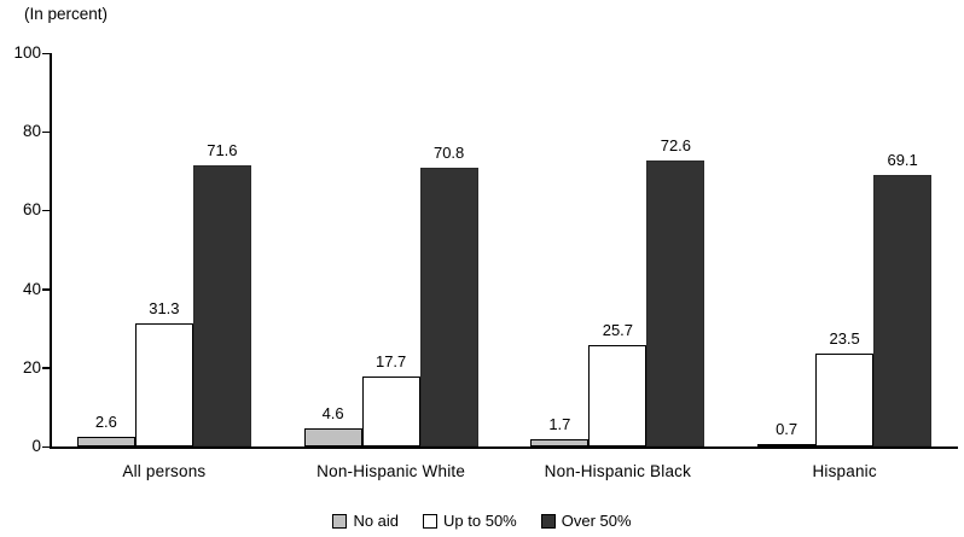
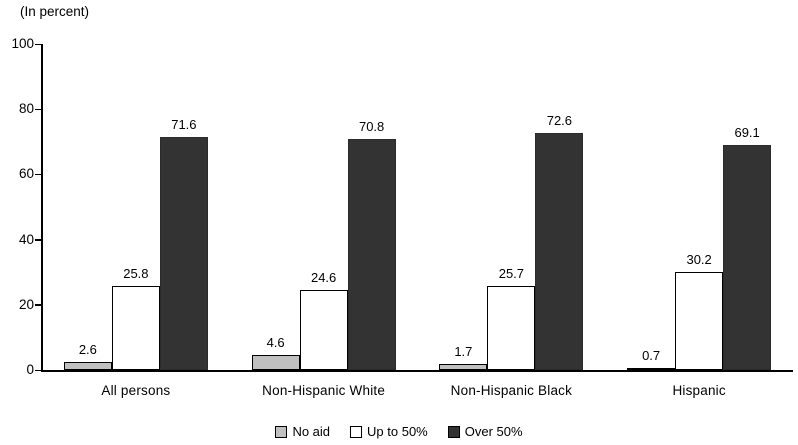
Up to 50%/All persons: 31.3 -> 25.8
Up to 50%/Non-Hispanic White: 17.7 -> 24.6
Up to 50%/Hispanic: 23.5 -> 30.2
